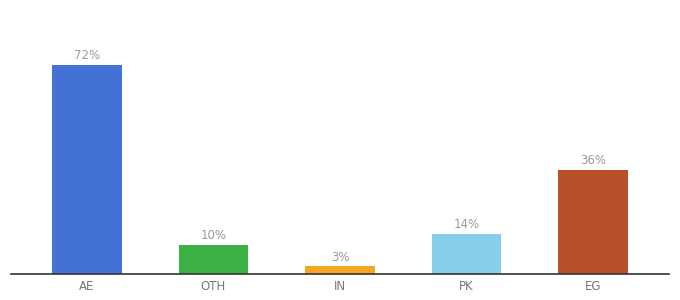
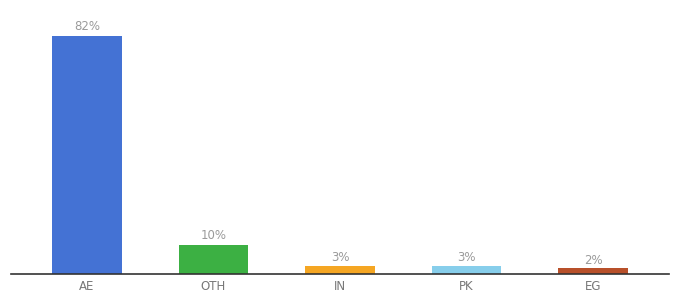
AE: 72% -> 82%
PK: 14% -> 3%
EG: 36% -> 2%
